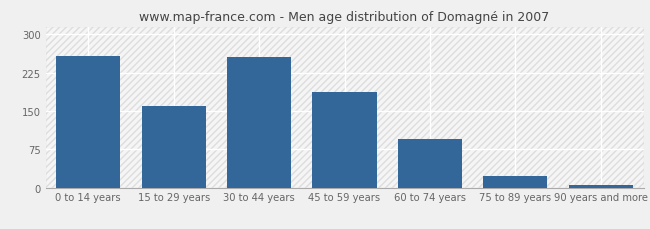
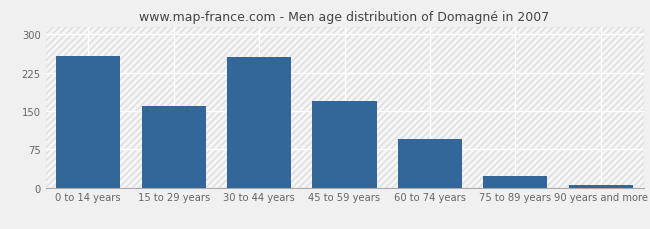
45 to 59 years: 188 -> 170
